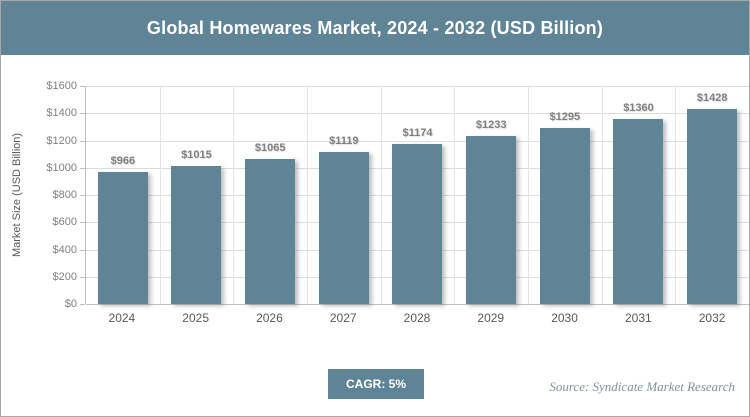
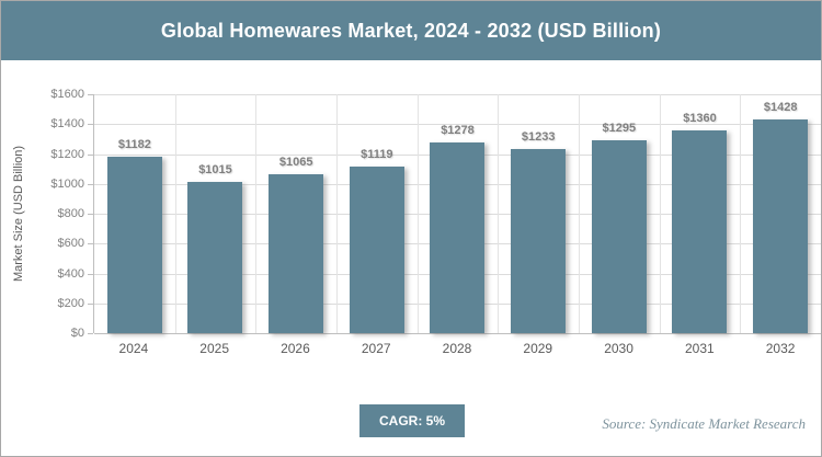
2024: $966 -> $1182
2028: $1174 -> $1278
